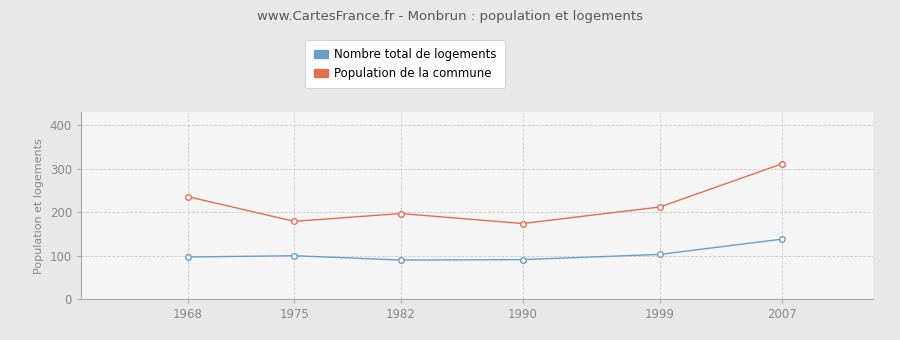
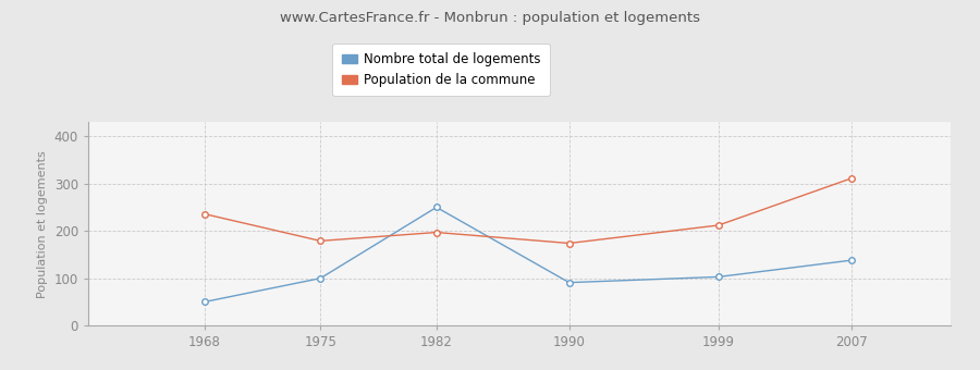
Nombre total de logements/1968: 97 -> 50
Nombre total de logements/1982: 90 -> 250
